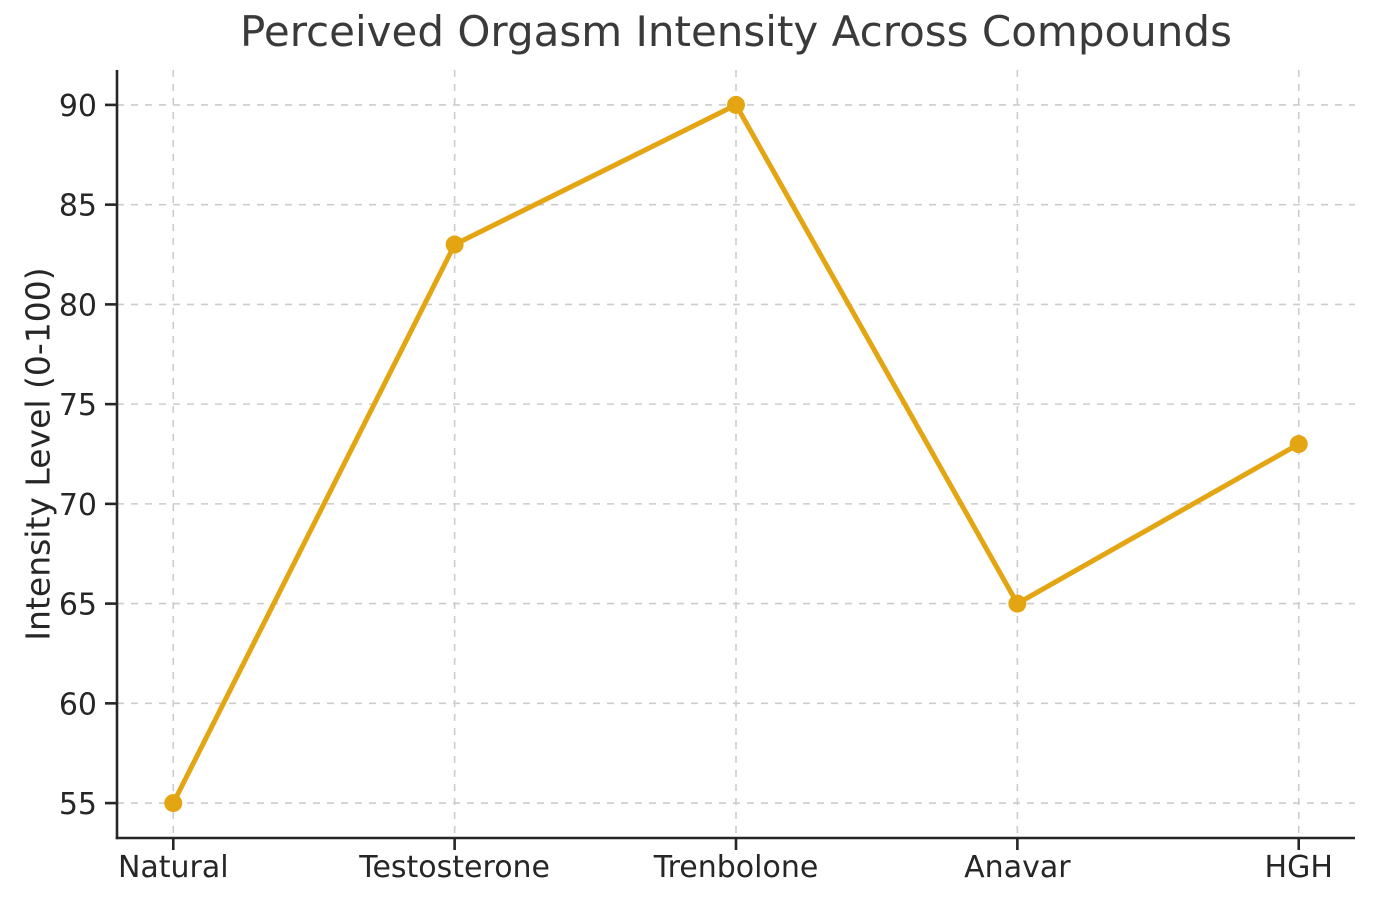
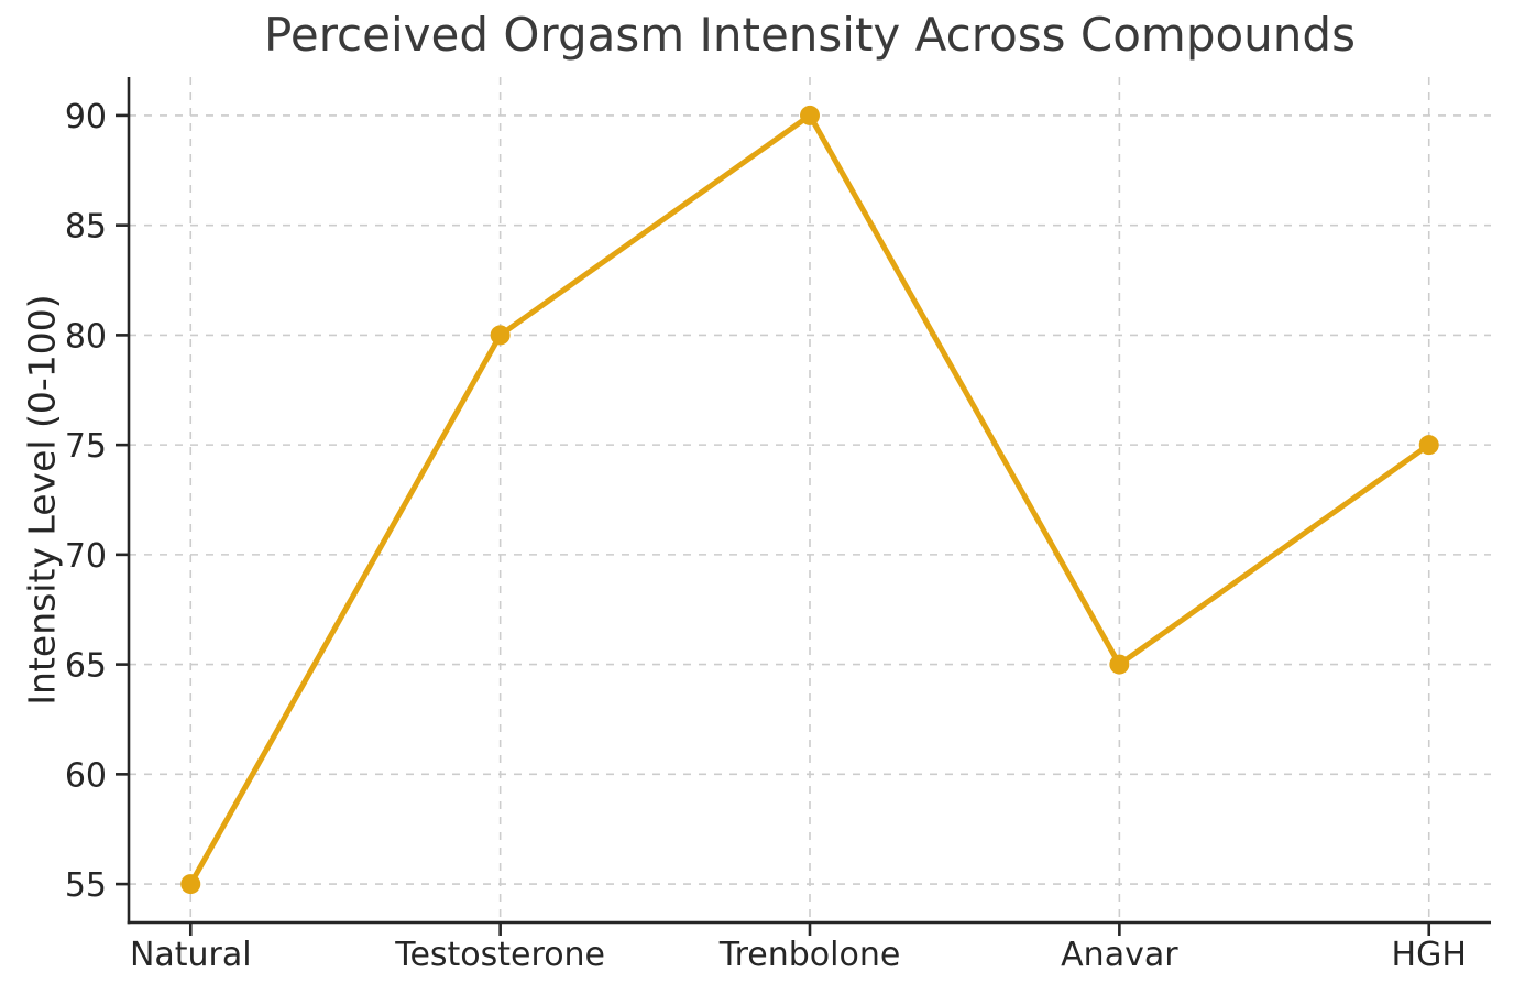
Testosterone: 83 -> 80
HGH: 73 -> 75
